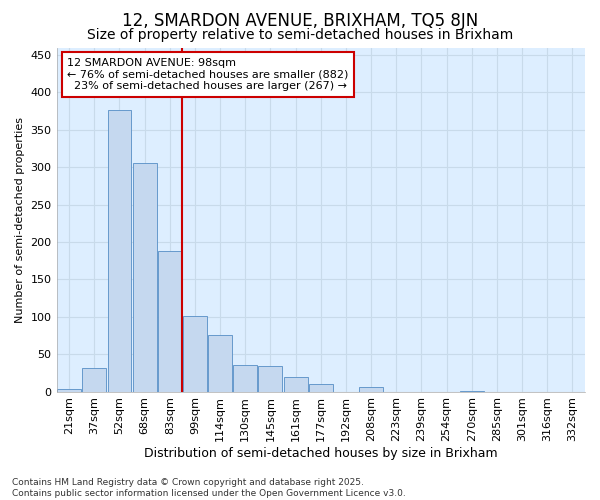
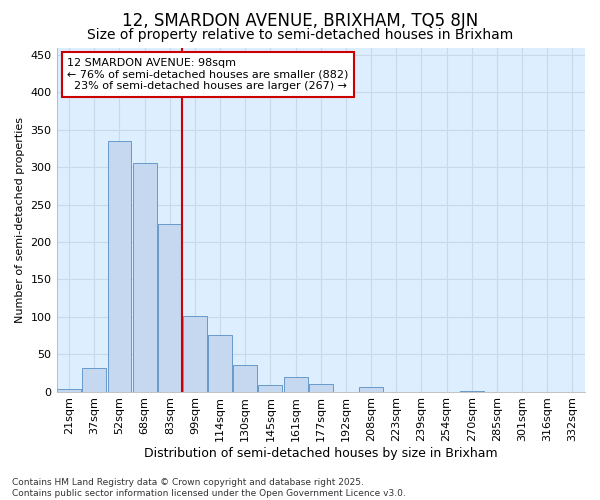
52sqm: 376 -> 335
83sqm: 188 -> 224
145sqm: 34 -> 9
